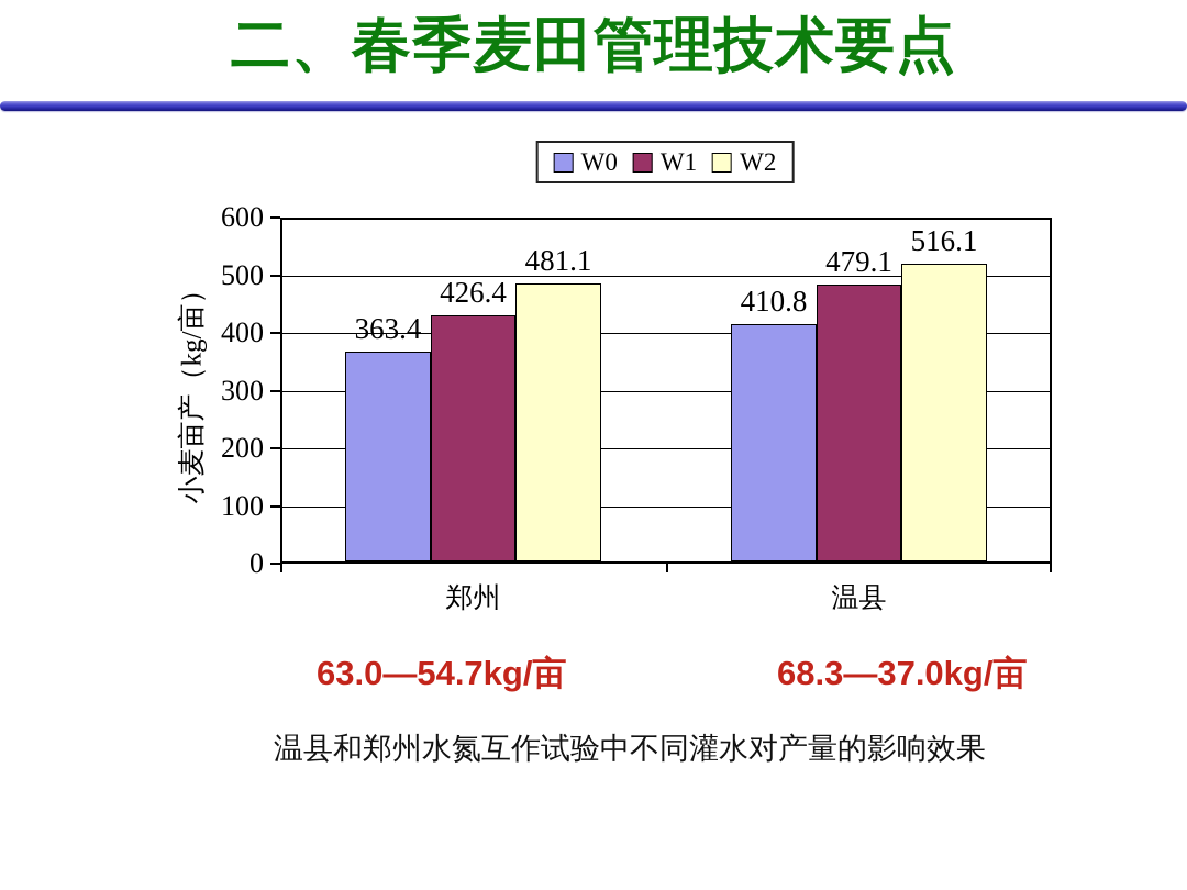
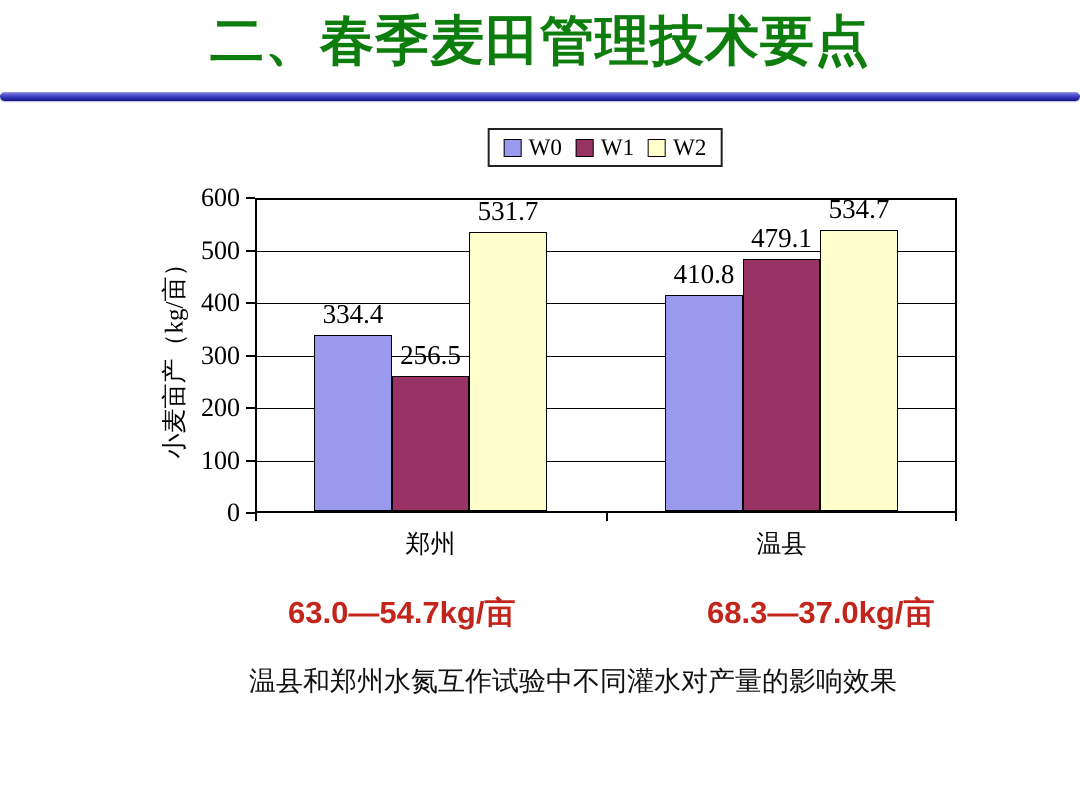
W0/郑州: 363.4 -> 334.4
W1/郑州: 426.4 -> 256.5
W2/郑州: 481.1 -> 531.7
W2/温县: 516.1 -> 534.7
